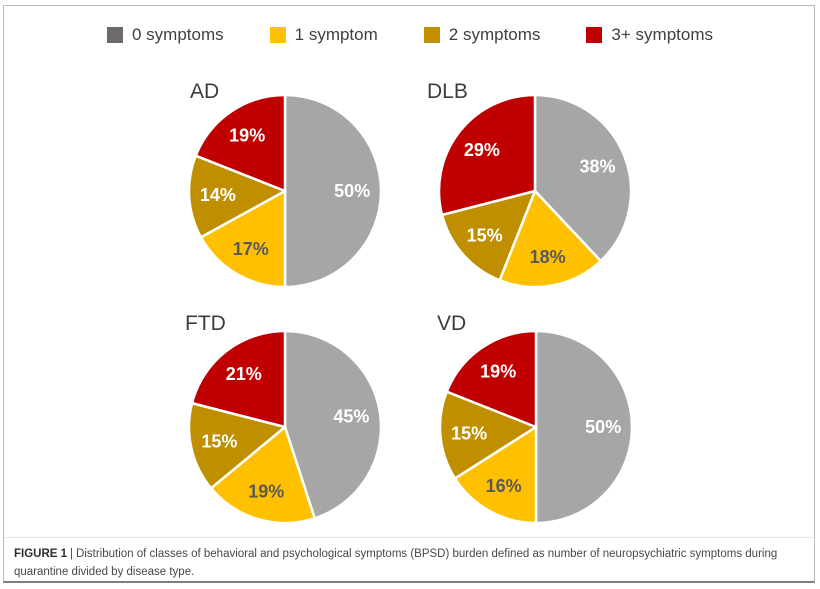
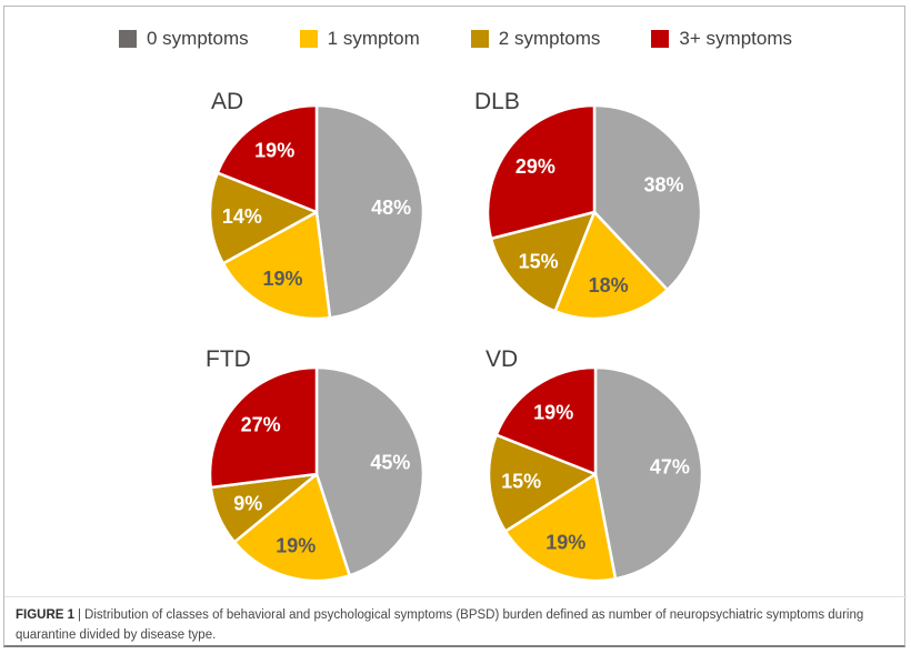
AD/0 symptoms: 50% -> 48%
AD/1 symptom: 17% -> 19%
FTD/2 symptoms: 15% -> 9%
FTD/3+ symptoms: 21% -> 27%
VD/0 symptoms: 50% -> 47%
VD/1 symptom: 16% -> 19%
